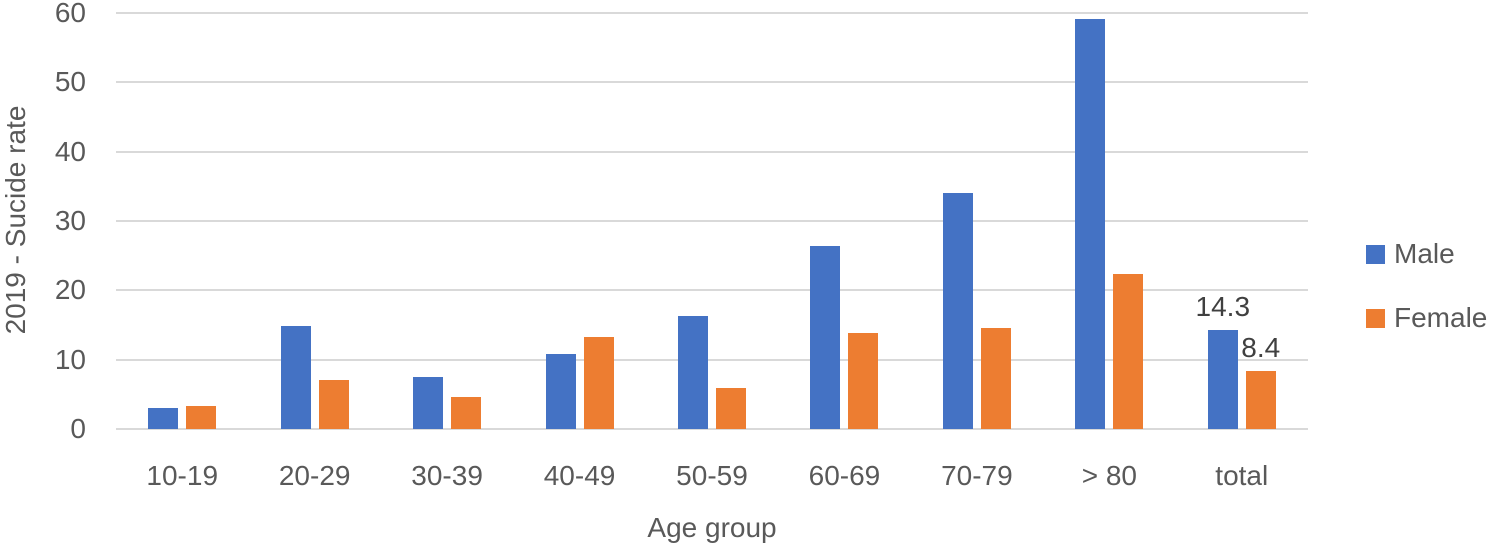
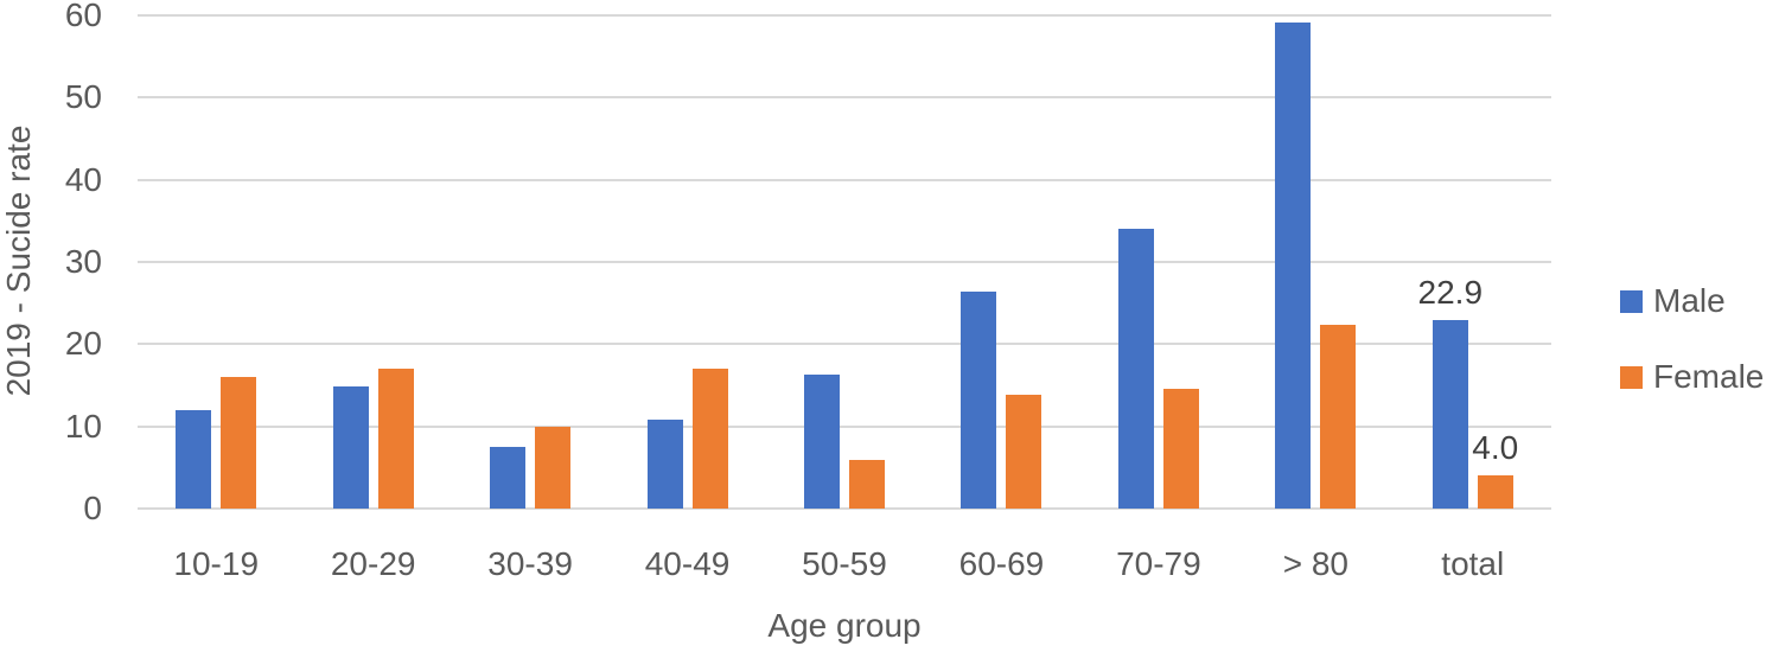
Male/10-19: 3 -> 12
Female/10-19: 3 -> 16
Female/20-29: 7 -> 17
Female/30-39: 5 -> 10
Female/40-49: 13 -> 17
Male/total: 14.3 -> 22.9
Female/total: 8.4 -> 4.0
